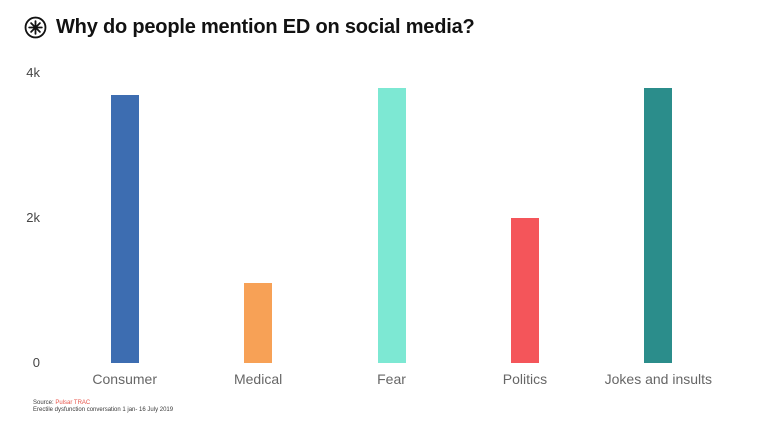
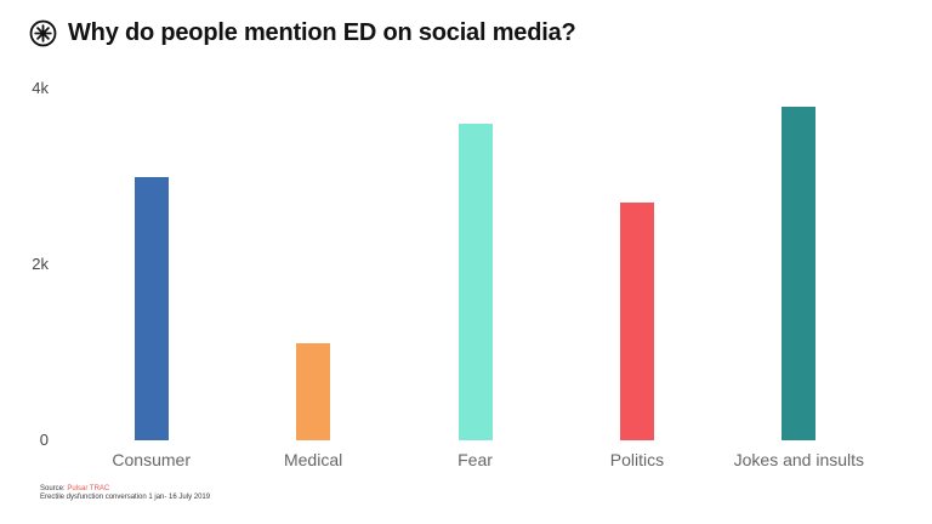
Consumer: 3.7k -> 3.0k
Fear: 3.8k -> 3.6k
Politics: 2.0k -> 2.7k
